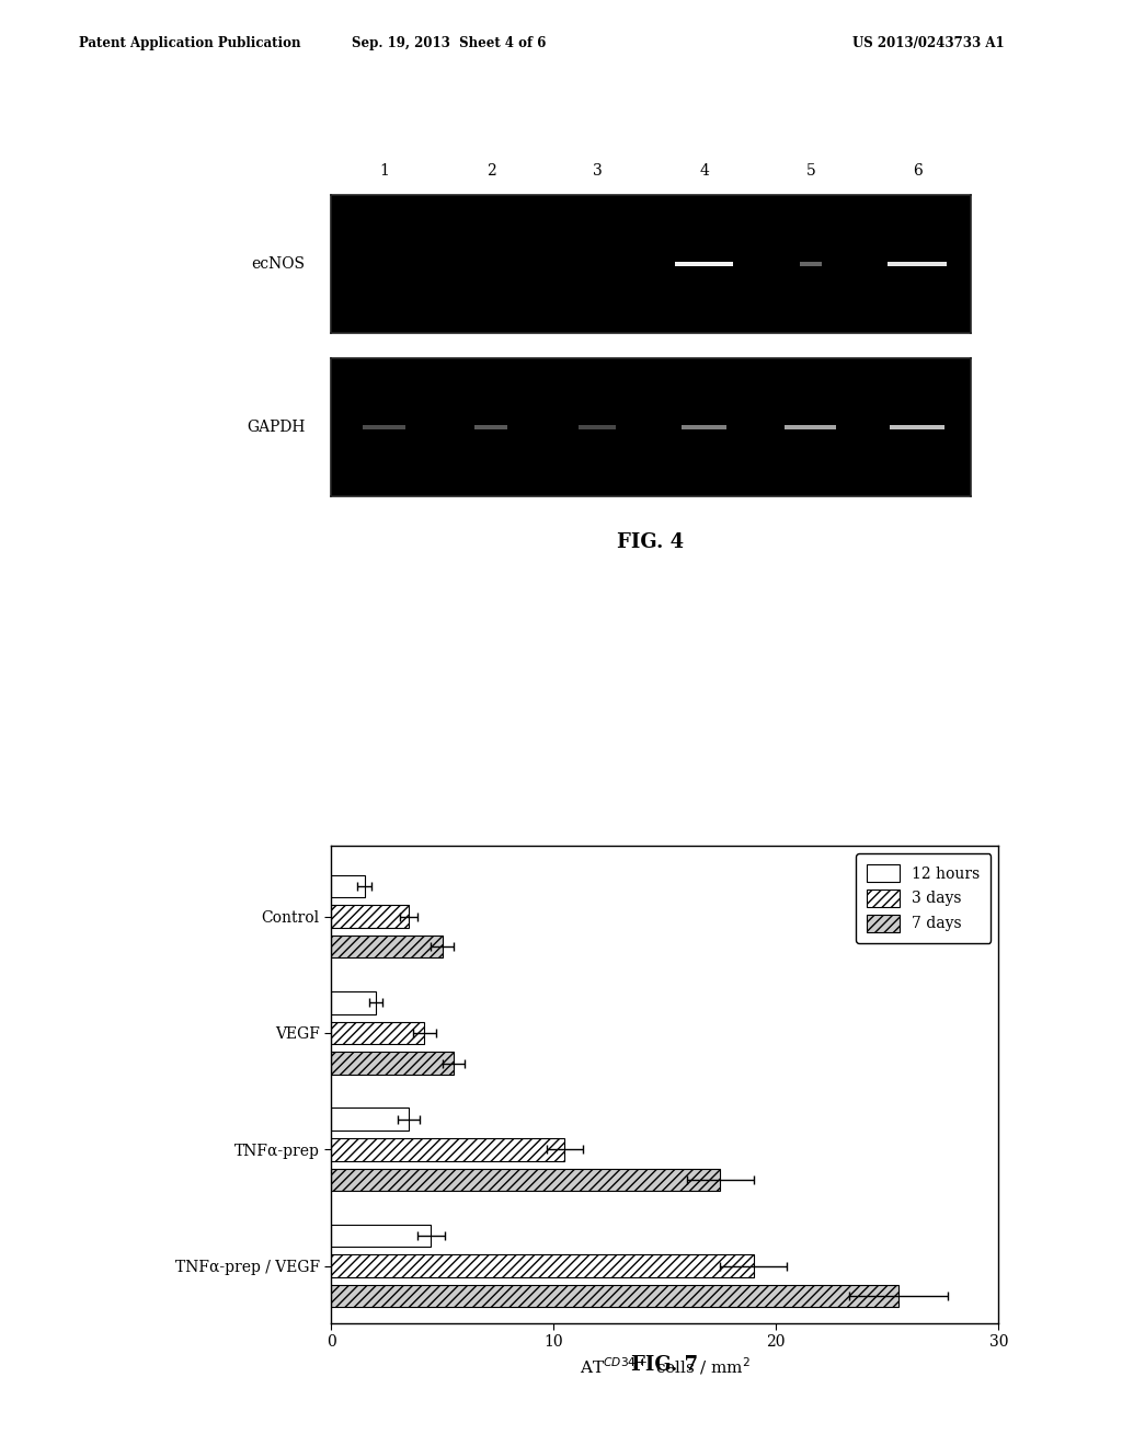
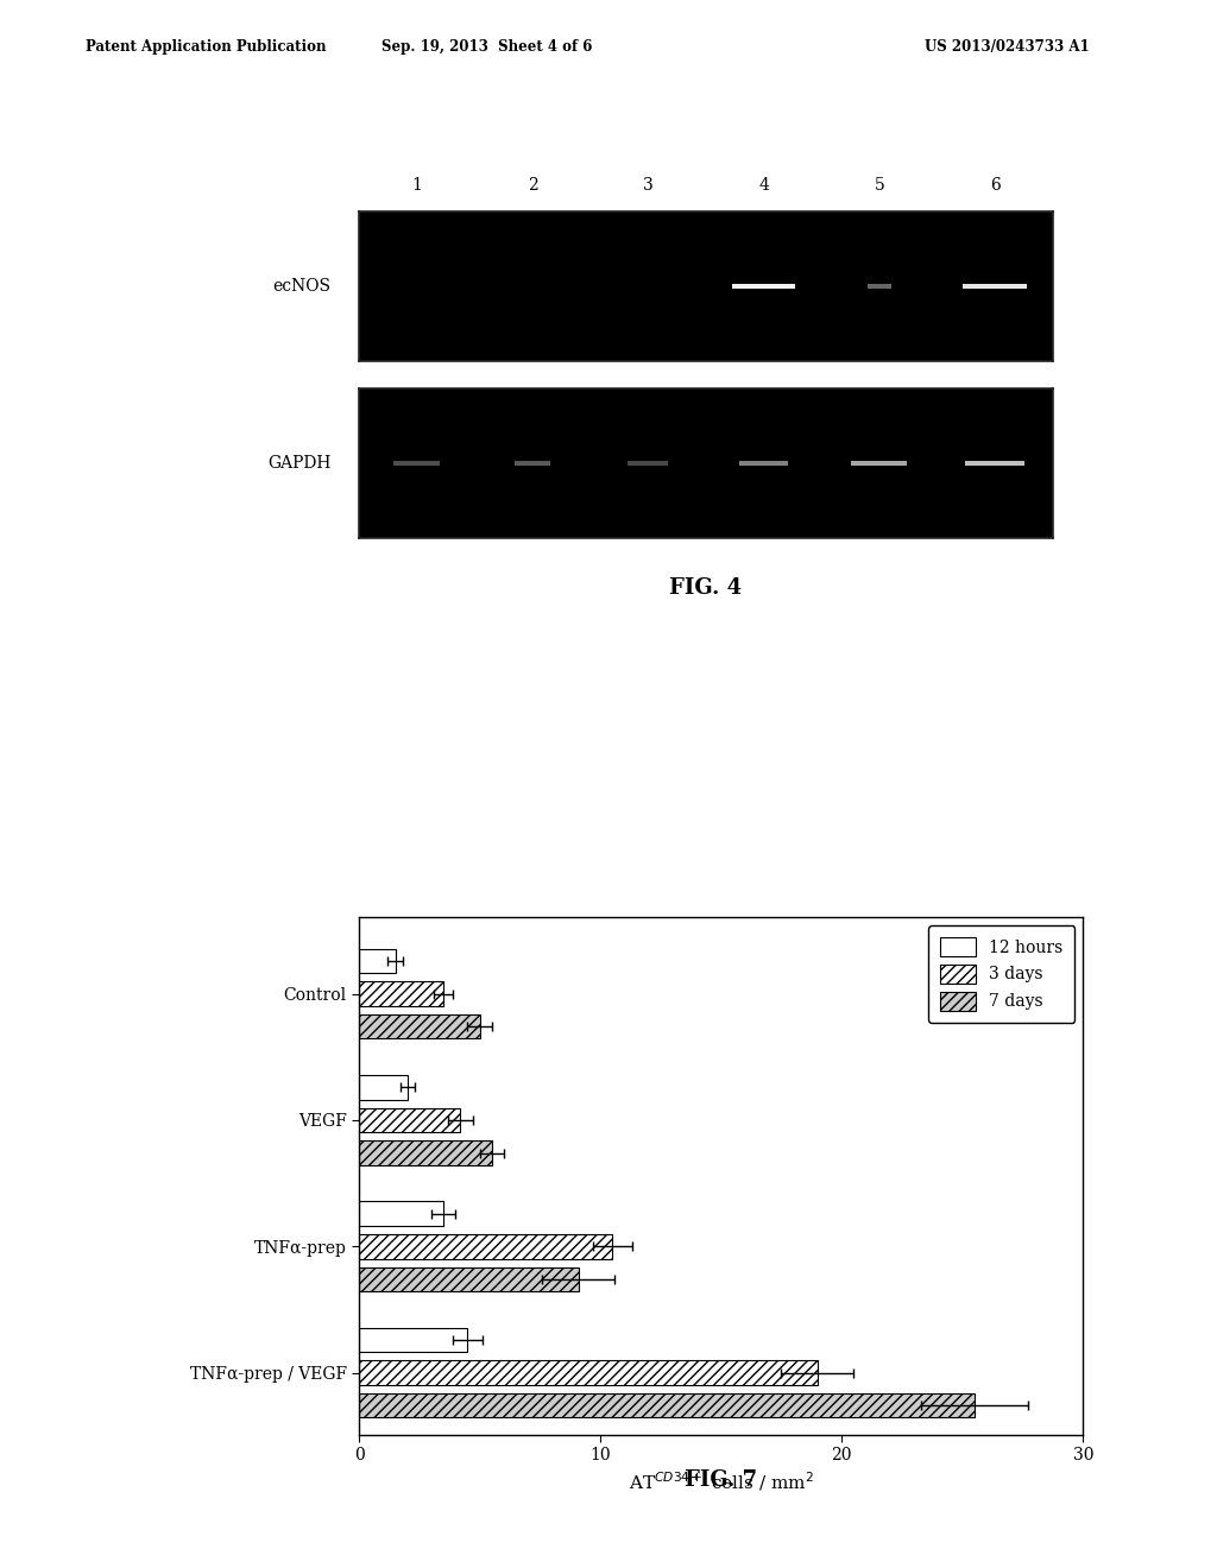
7 days/TNFα-prep: 17.5 -> 9.1
